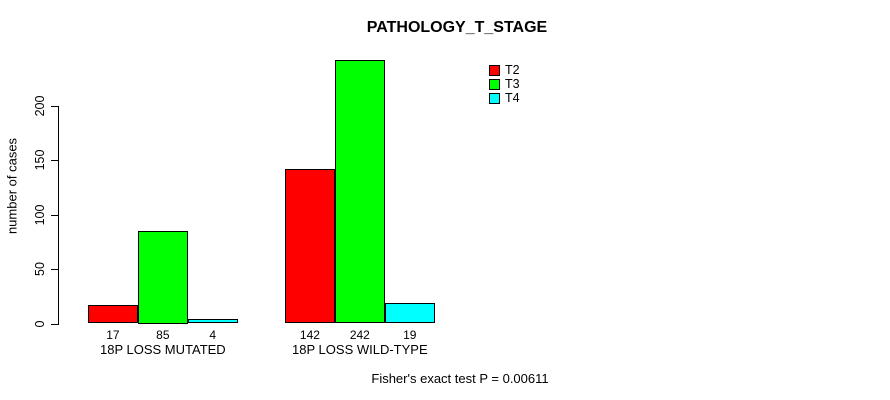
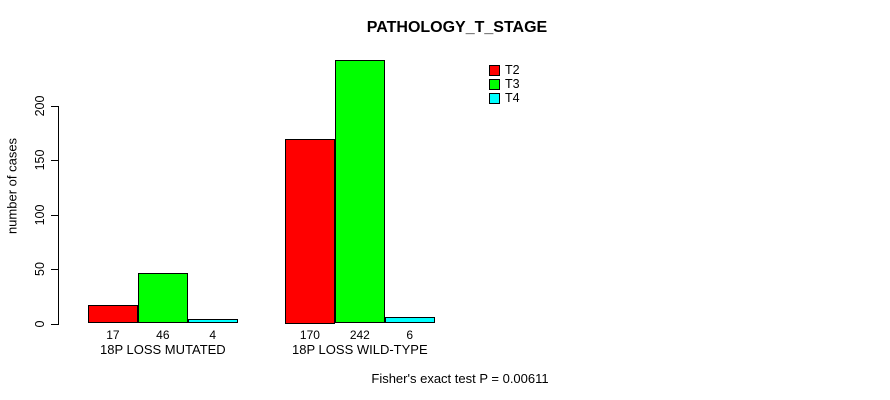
T3/18P LOSS MUTATED: 85 -> 46
T2/18P LOSS WILD-TYPE: 142 -> 170
T4/18P LOSS WILD-TYPE: 19 -> 6
